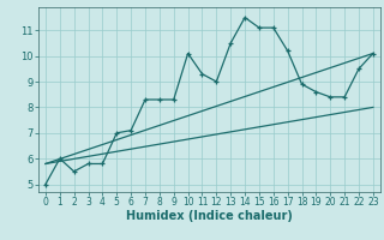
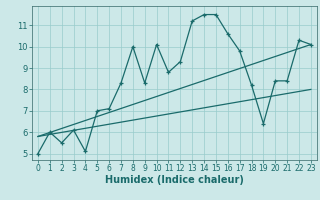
3: 5.8 -> 6.1
4: 5.8 -> 5.1
8: 8.3 -> 10.0
11: 9.3 -> 8.8
12: 9.0 -> 9.3
13: 10.5 -> 11.2
15: 11.1 -> 11.5
16: 11.1 -> 10.6
17: 10.2 -> 9.8
18: 8.9 -> 8.2
19: 8.6 -> 6.4
22: 9.5 -> 10.3
